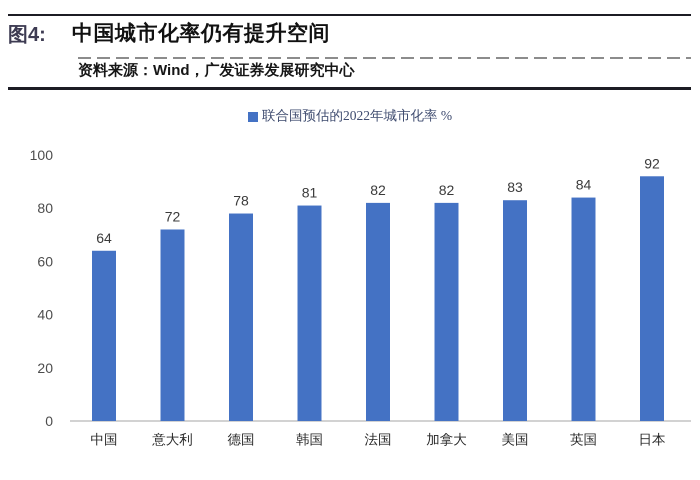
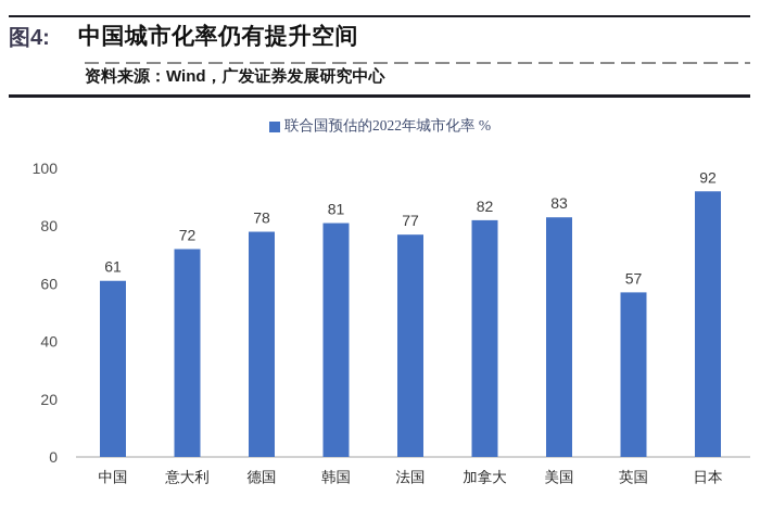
中国: 64 -> 61
法国: 82 -> 77
英国: 84 -> 57
